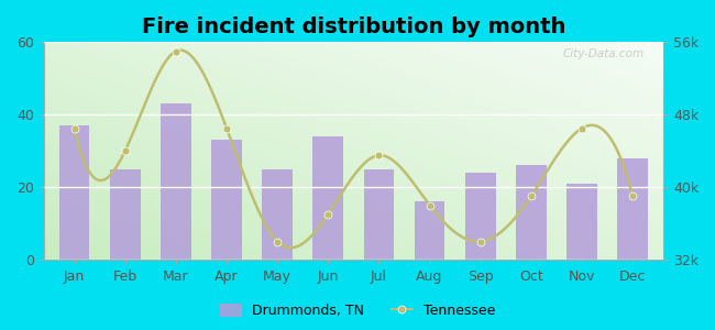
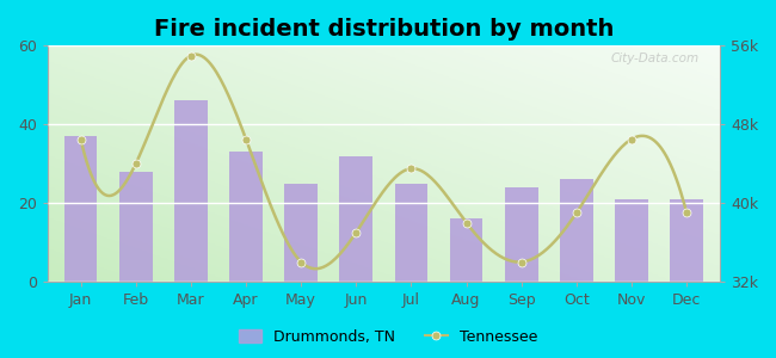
Drummonds, TN/Feb: 25 -> 28
Drummonds, TN/Mar: 43 -> 46
Drummonds, TN/Jun: 34 -> 32
Drummonds, TN/Dec: 28 -> 21
